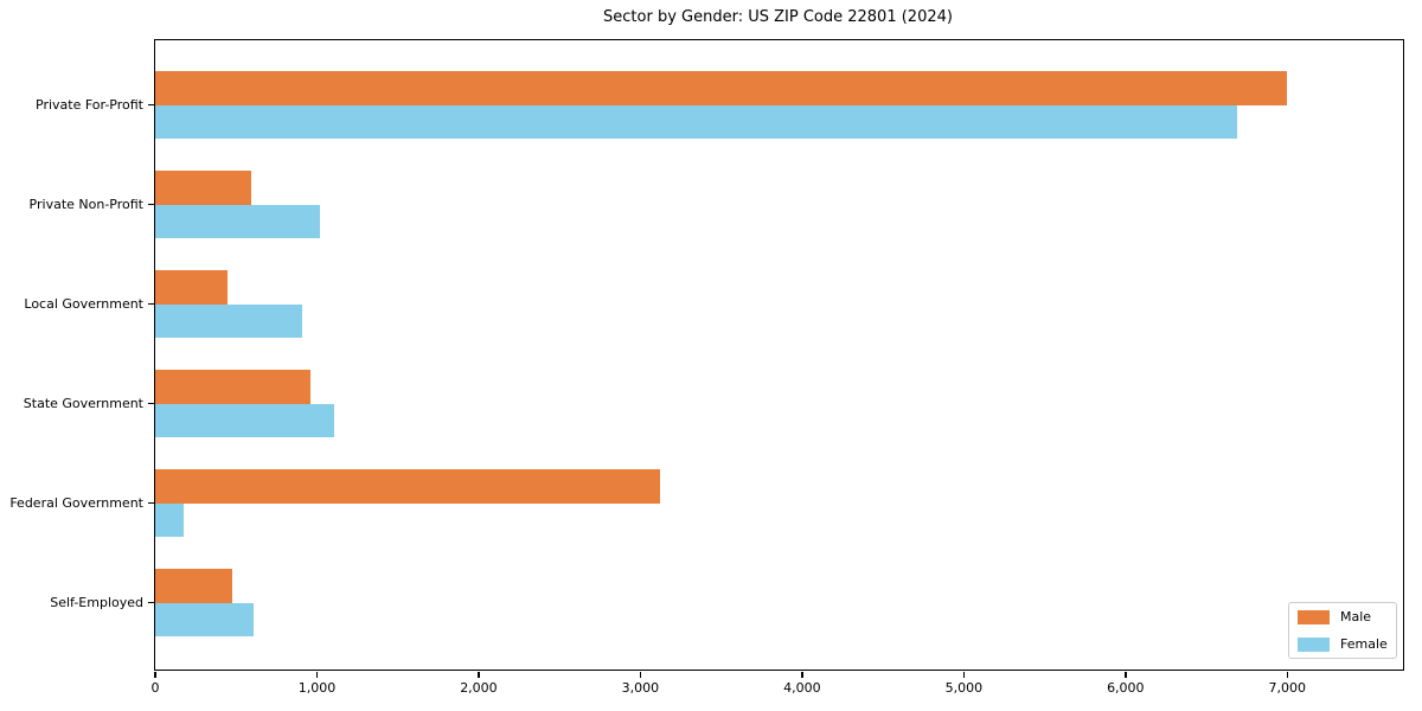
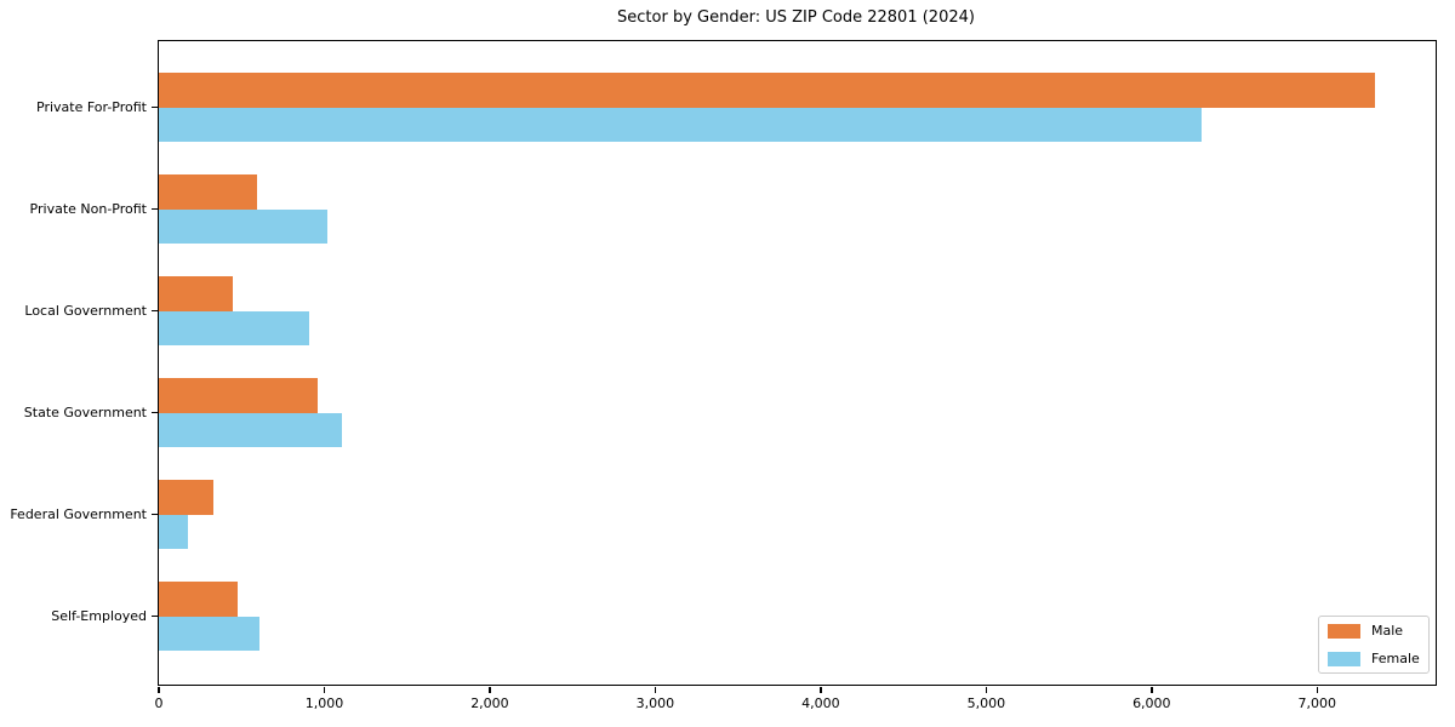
Male/Private For-Profit: 7000 -> 7350
Female/Private For-Profit: 6690 -> 6300
Male/Federal Government: 3120 -> 330
